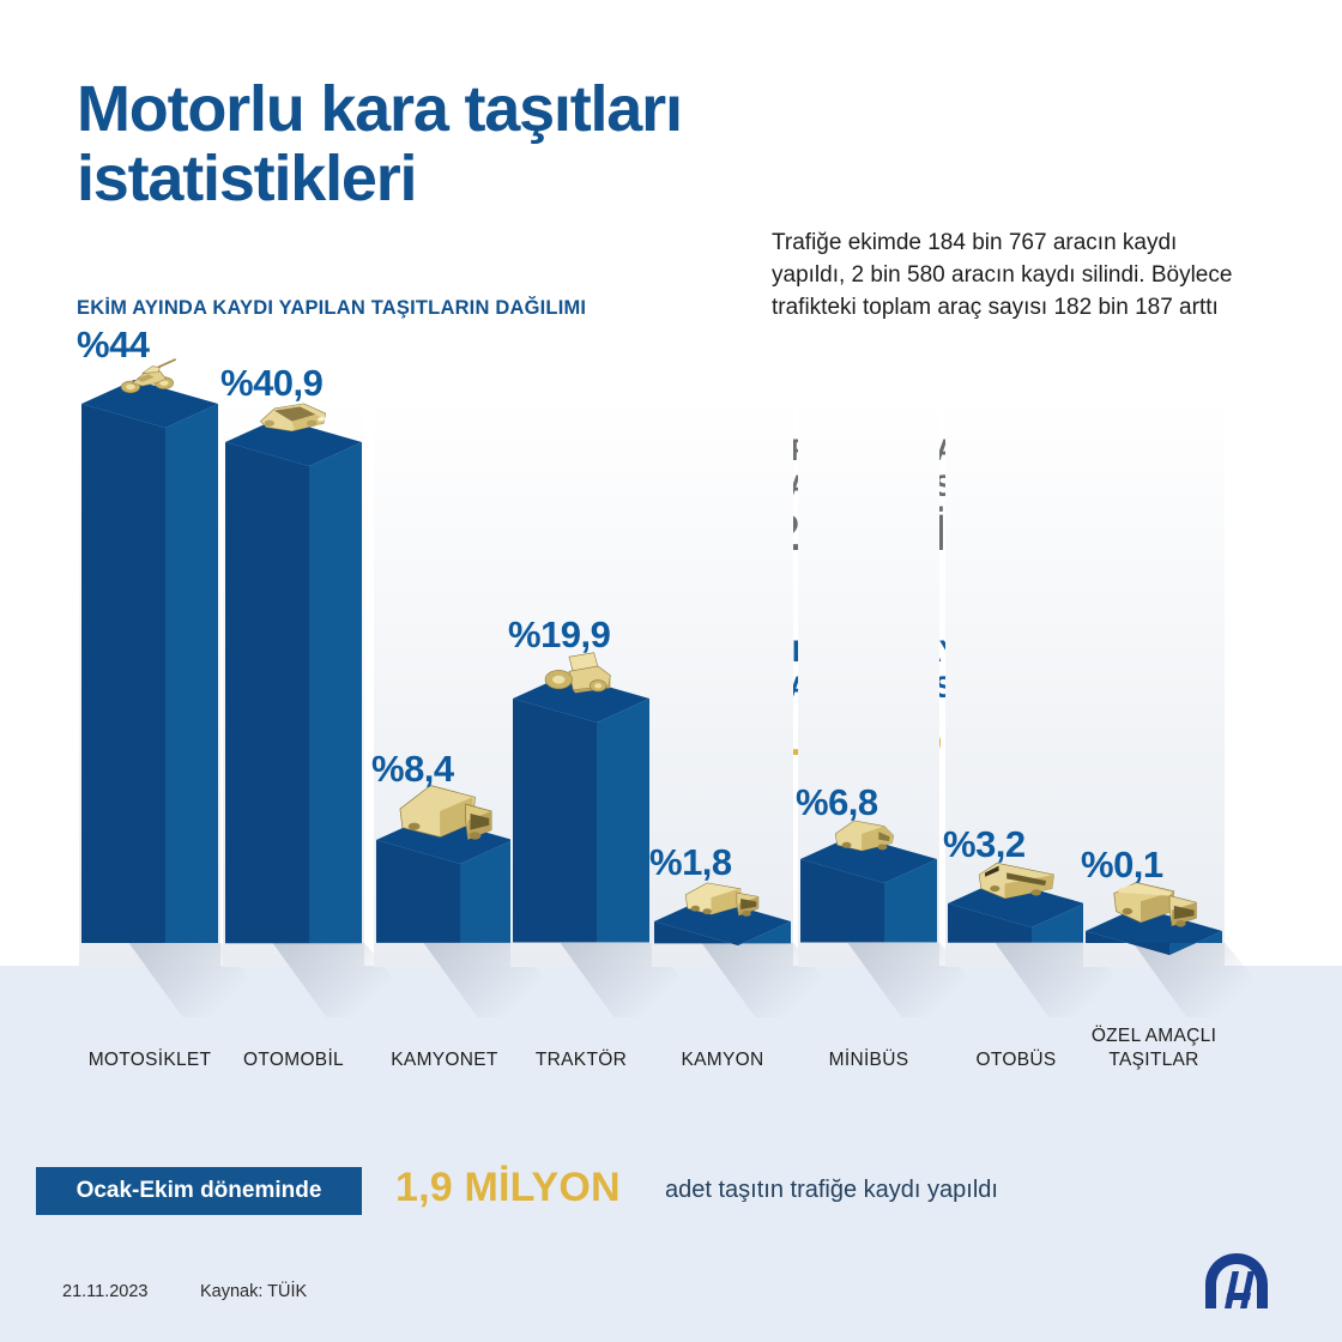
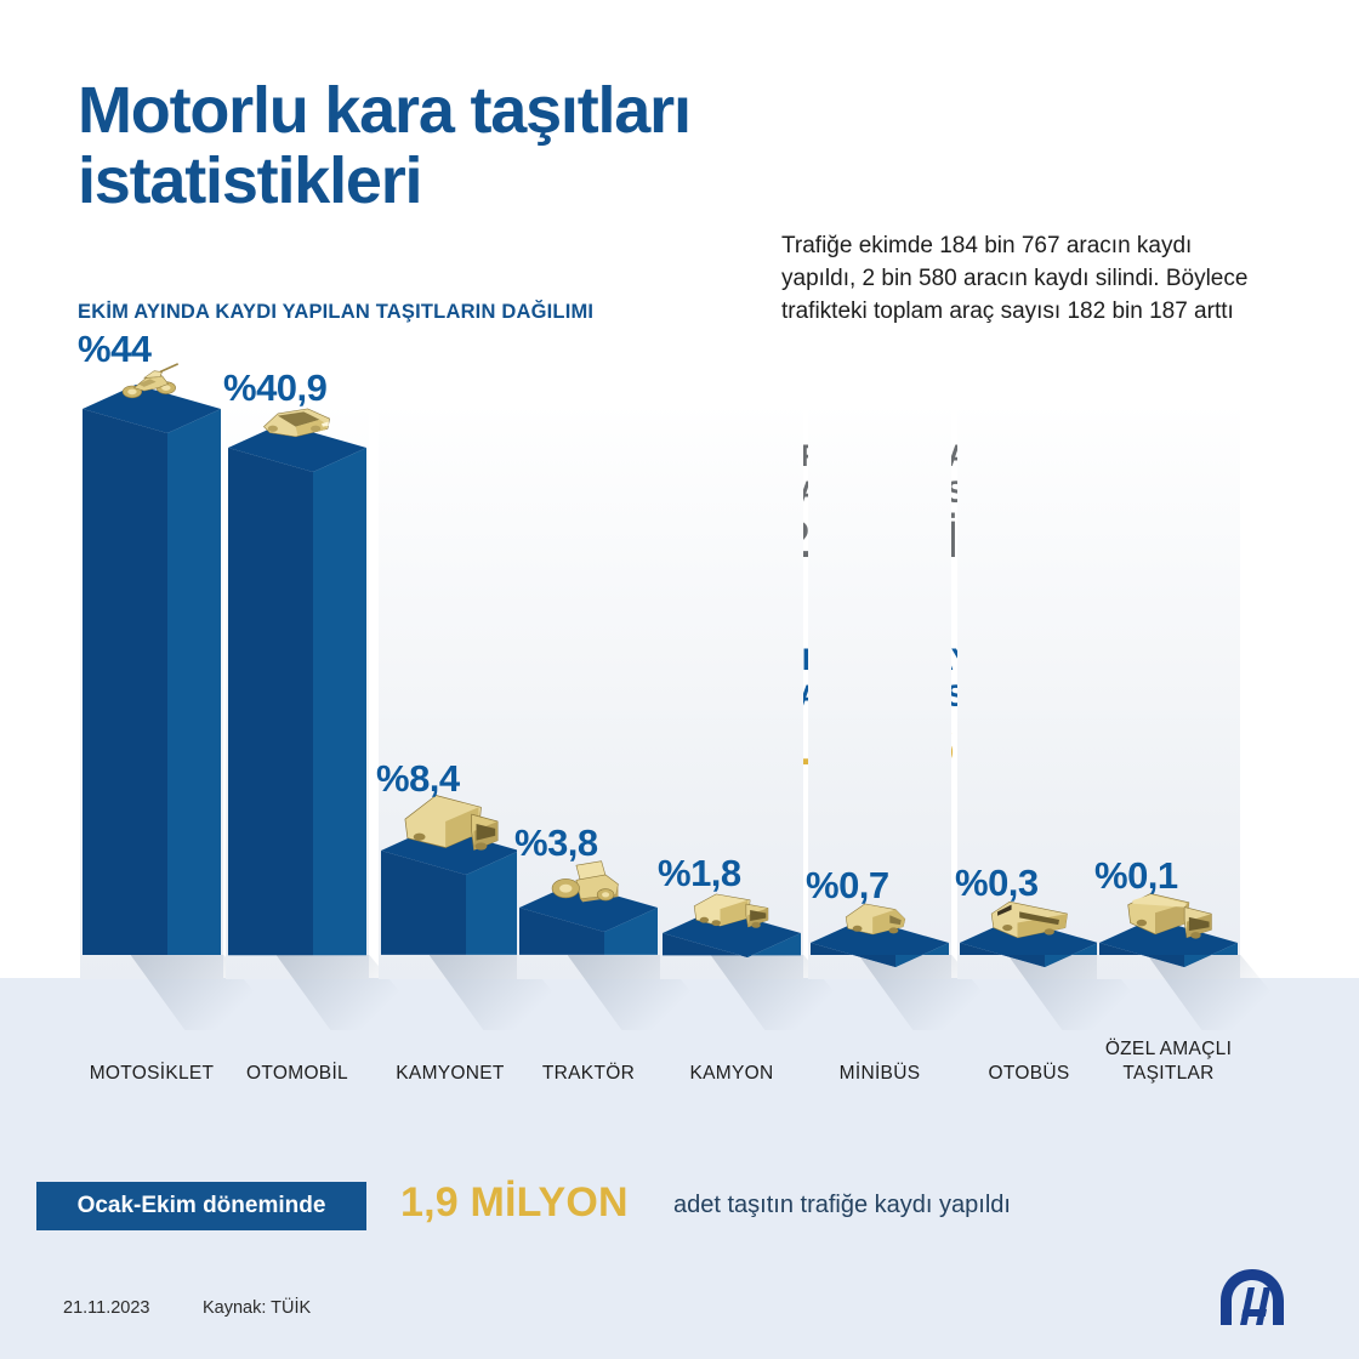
TRAKTÖR: 19,9 -> 3,8
MİNİBÜS: 6,8 -> 0,7
OTOBÜS: 3,2 -> 0,3
